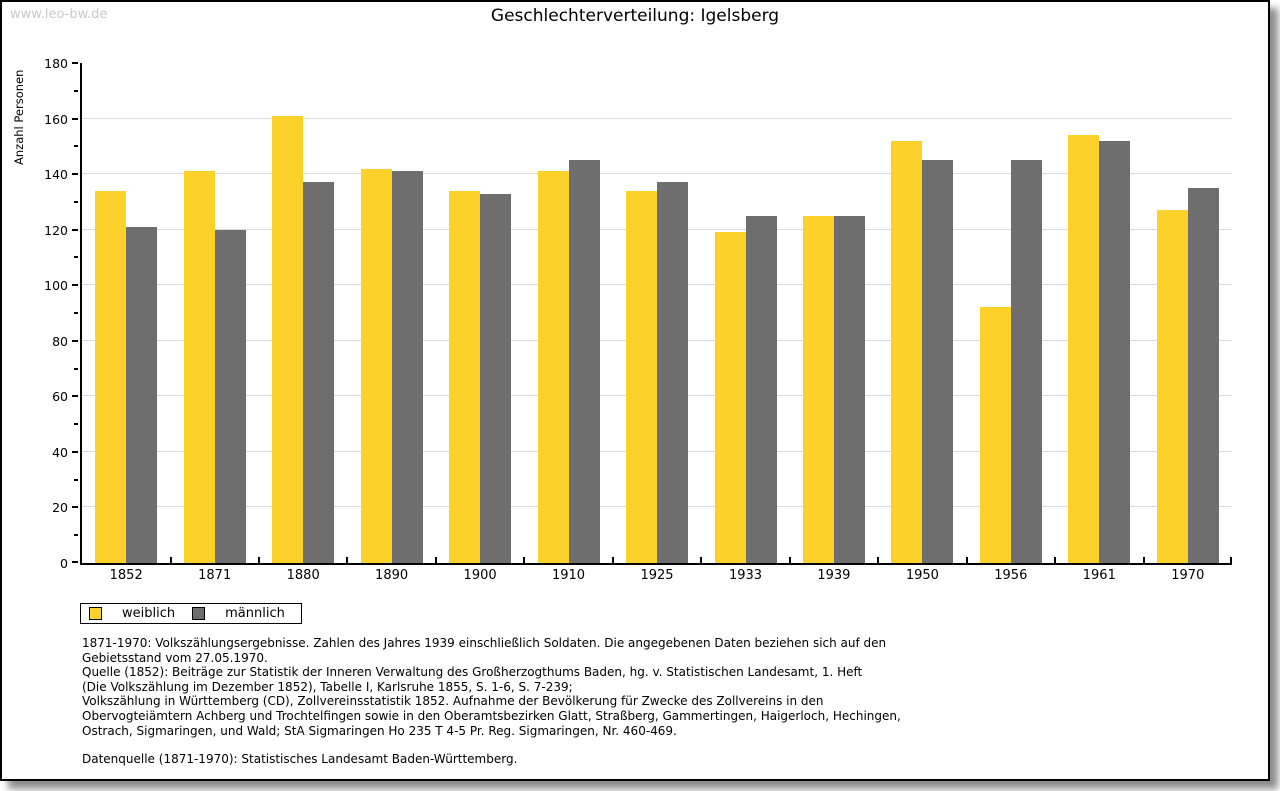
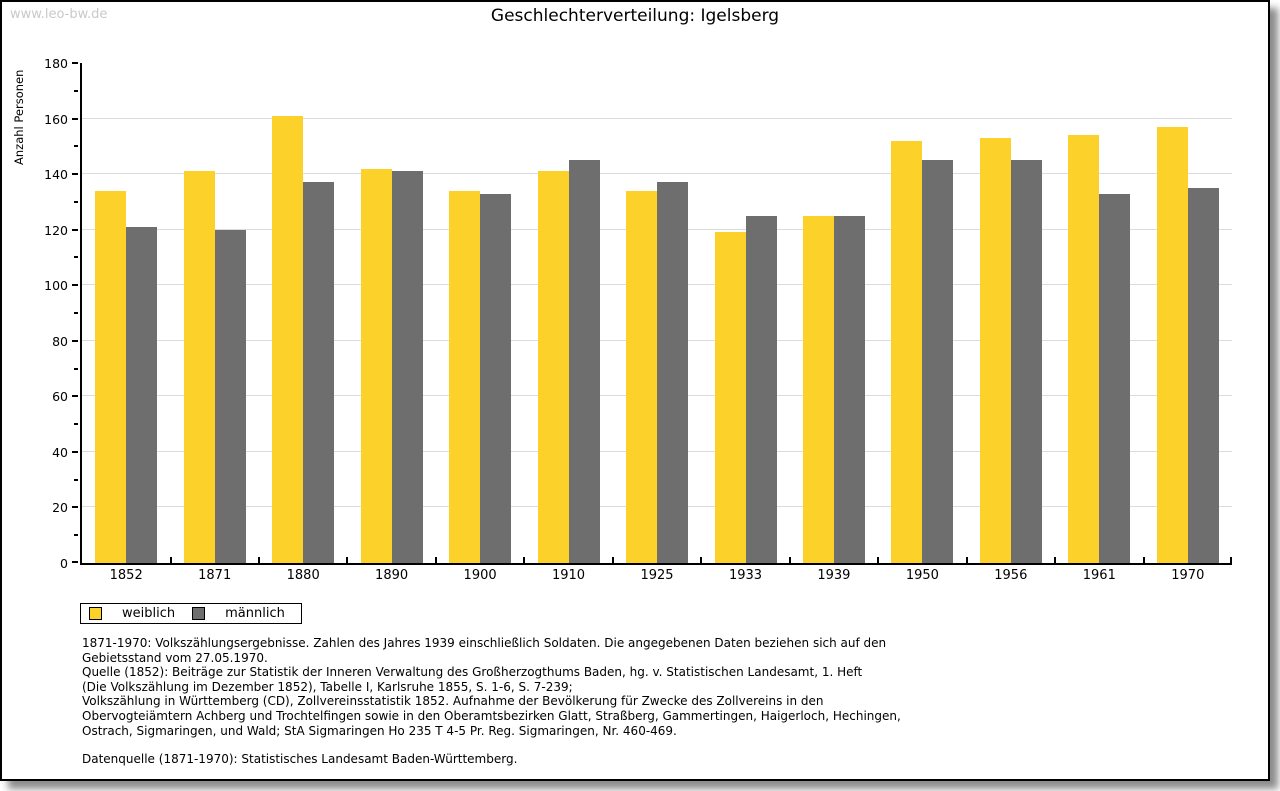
weiblich/1956: 92 -> 153
männlich/1961: 152 -> 133
weiblich/1970: 127 -> 157
